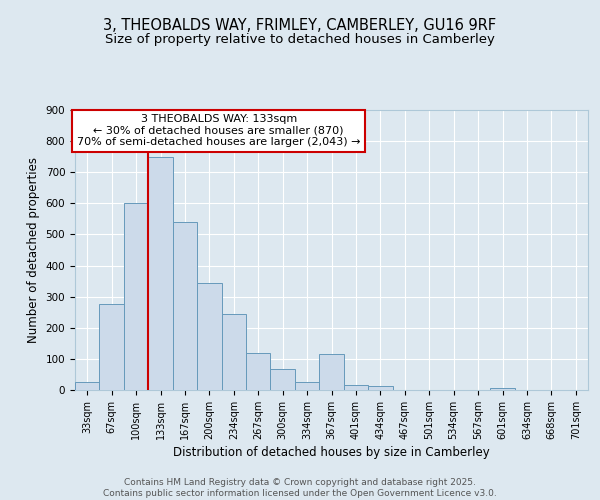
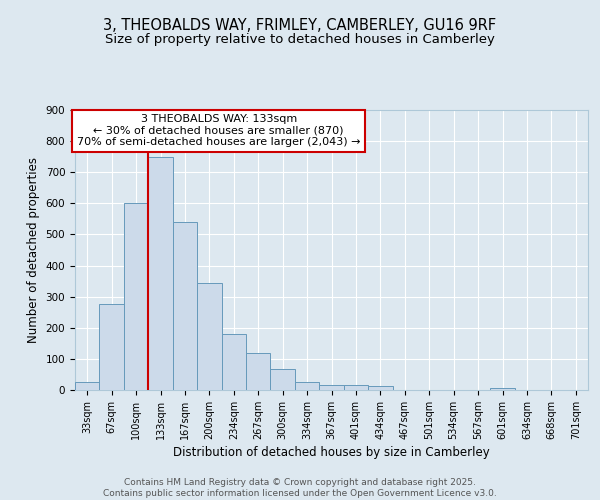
234sqm: 245 -> 180
367sqm: 115 -> 15
